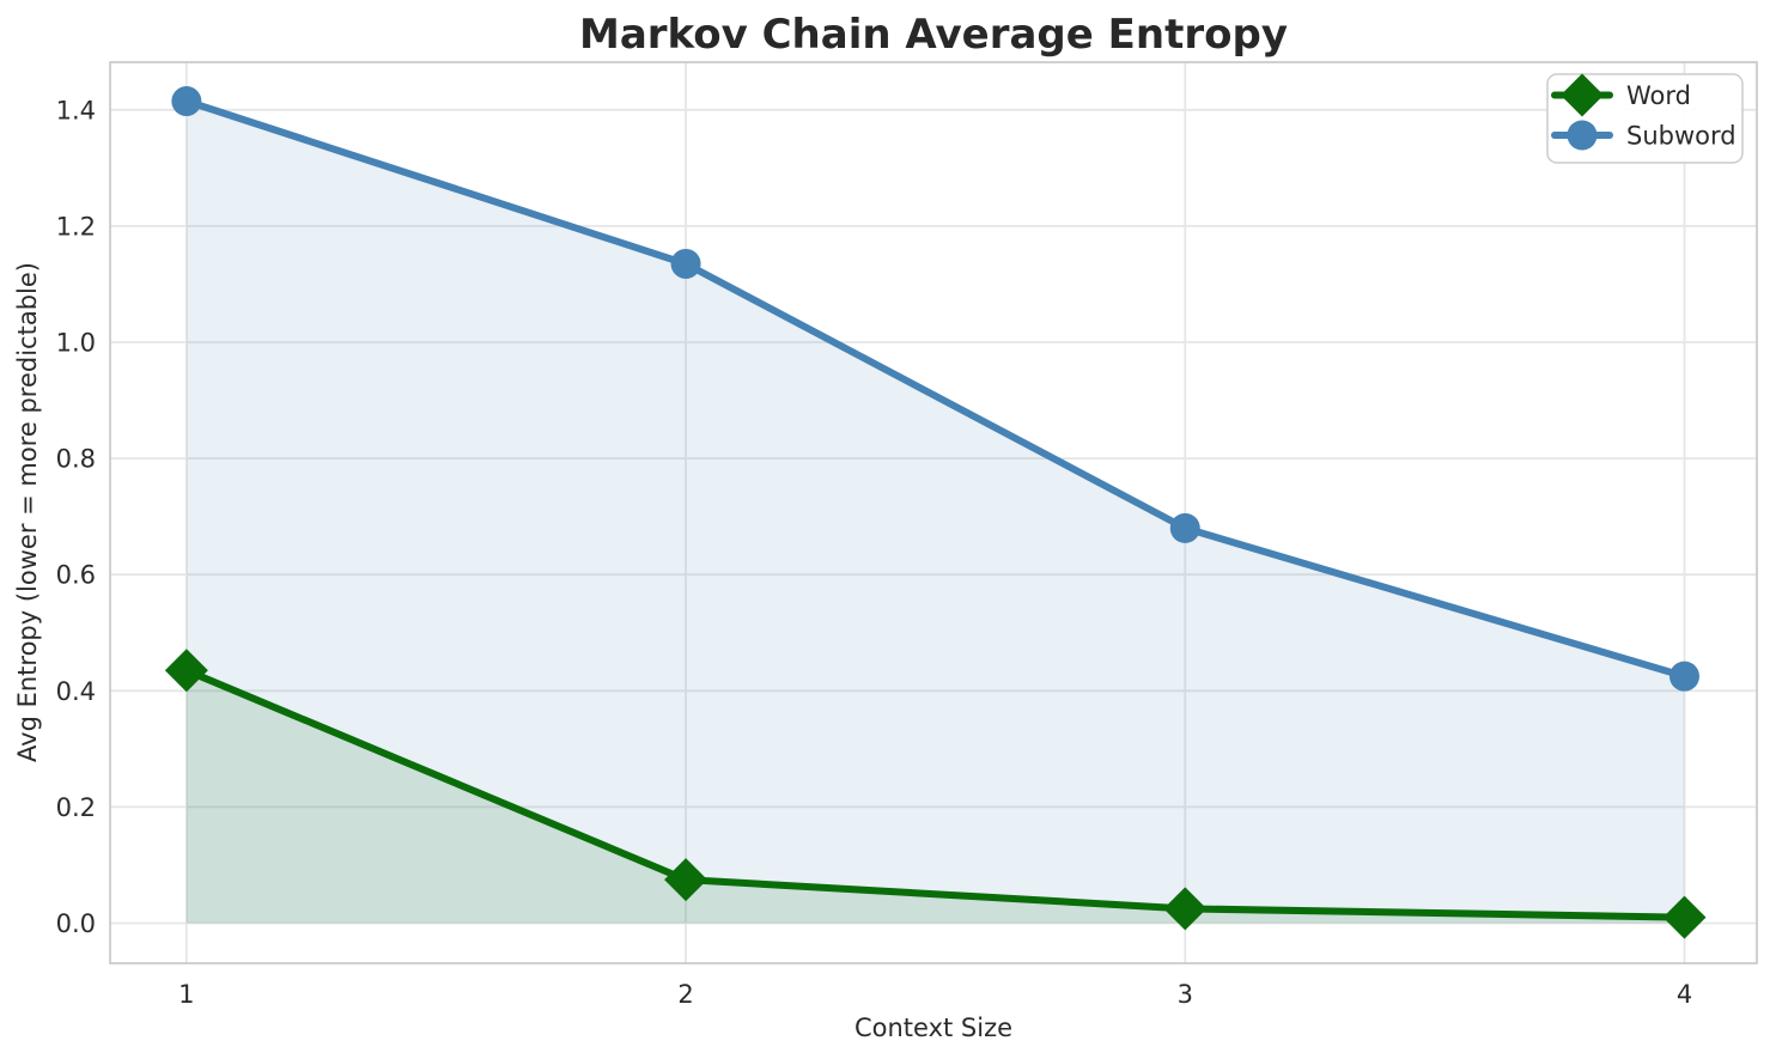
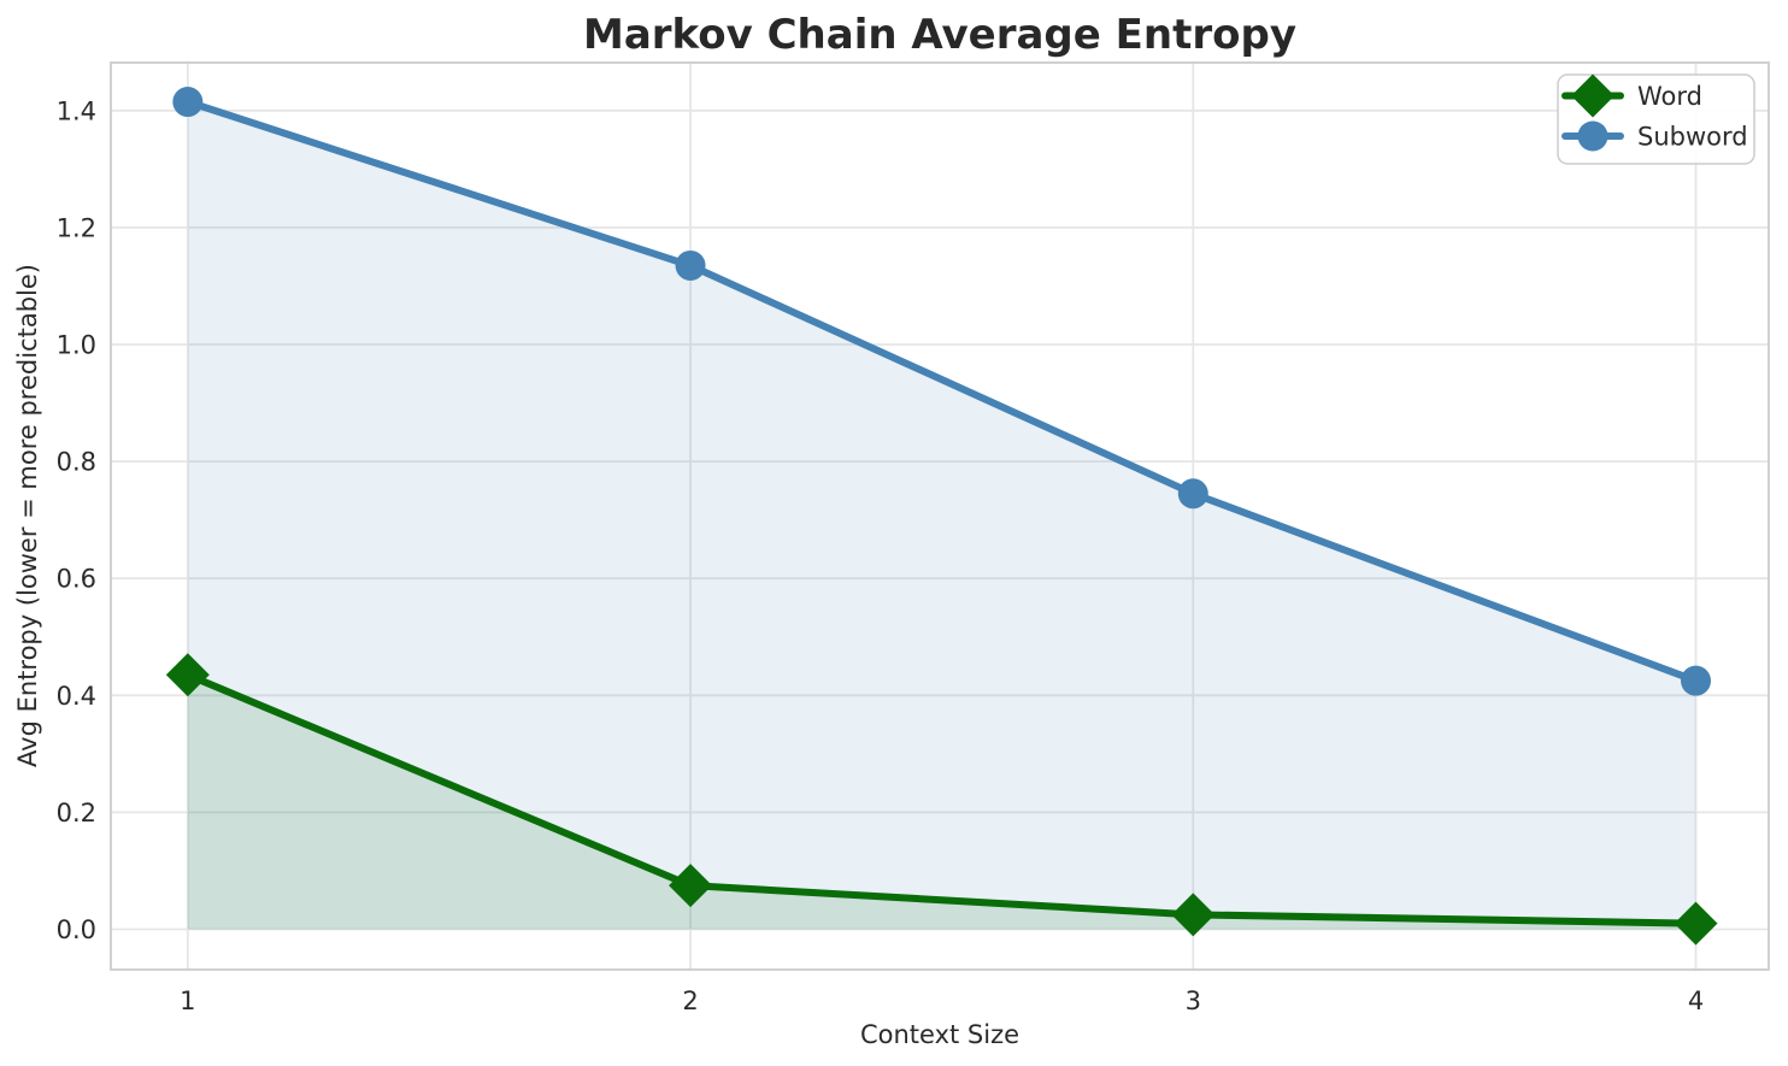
Subword/3: 0.68 -> 0.74
